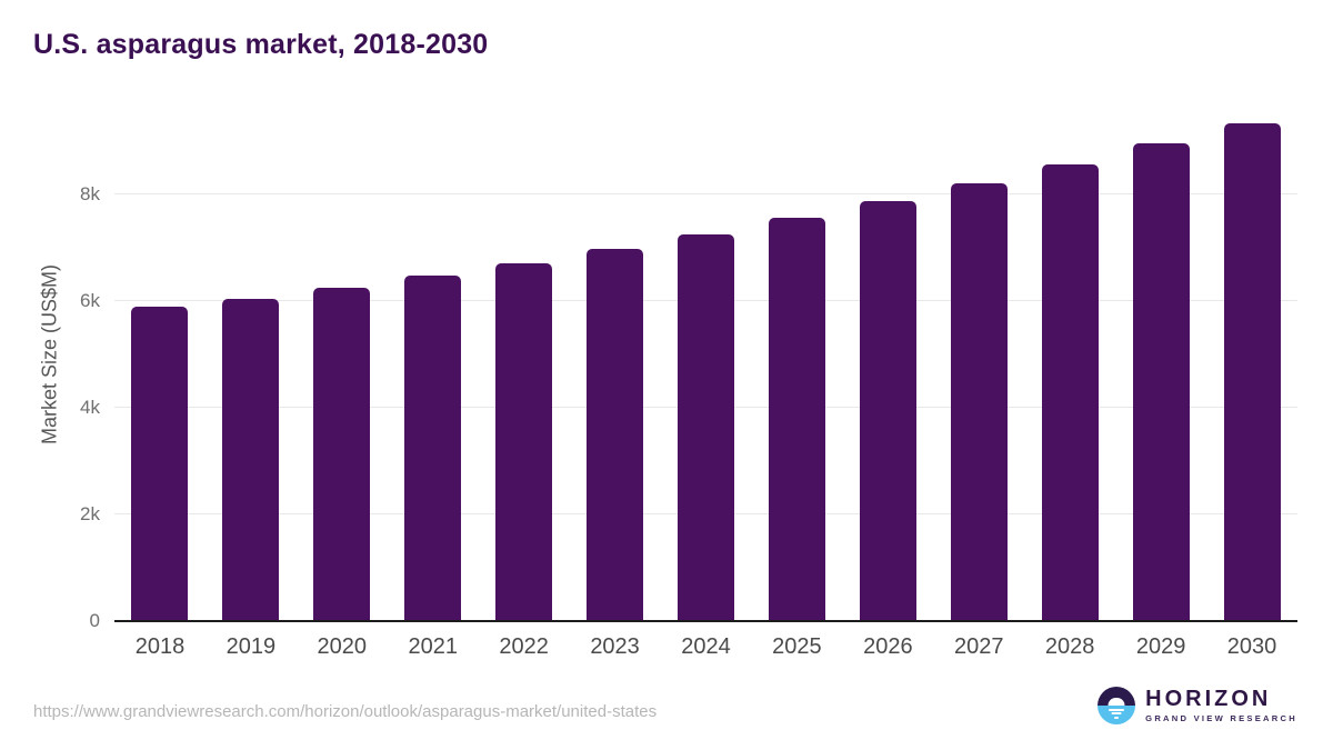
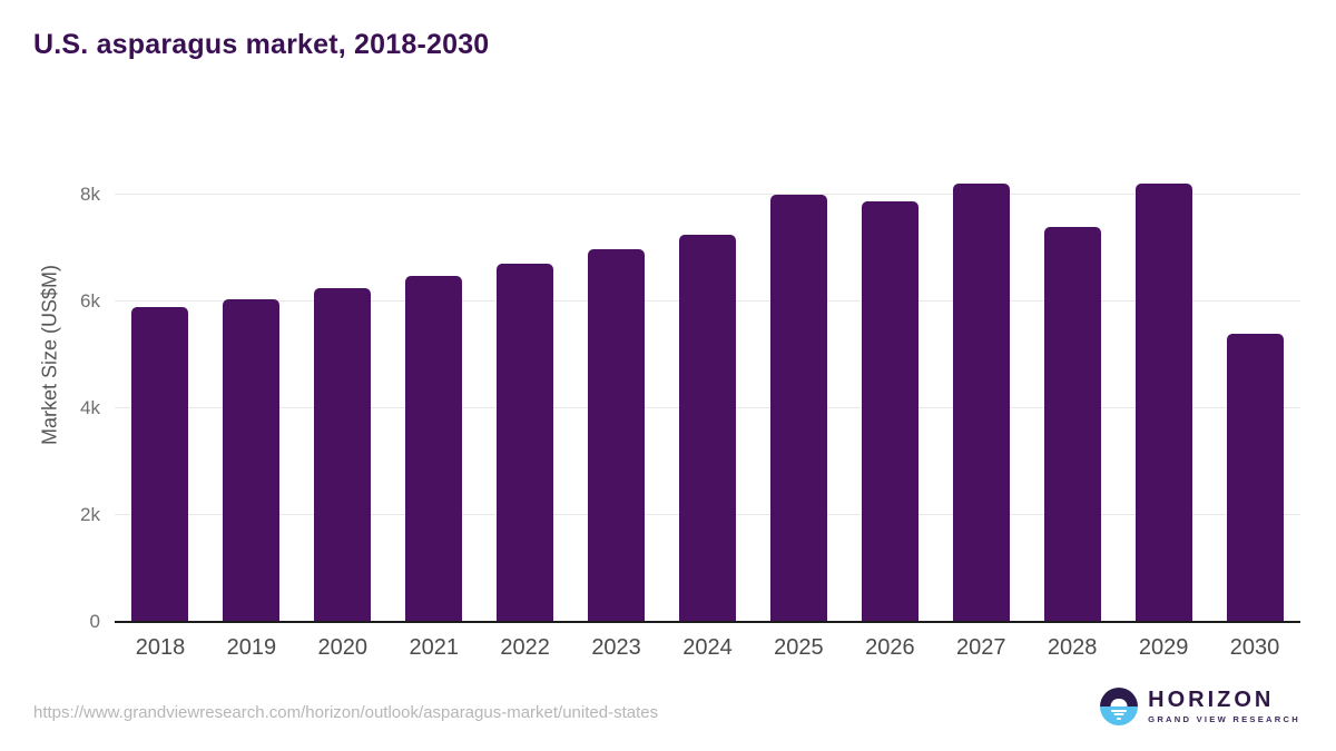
2025: 7.6k -> 8.0k
2028: 8.6k -> 7.4k
2029: 9.0k -> 8.2k
2030: 9.3k -> 5.4k
